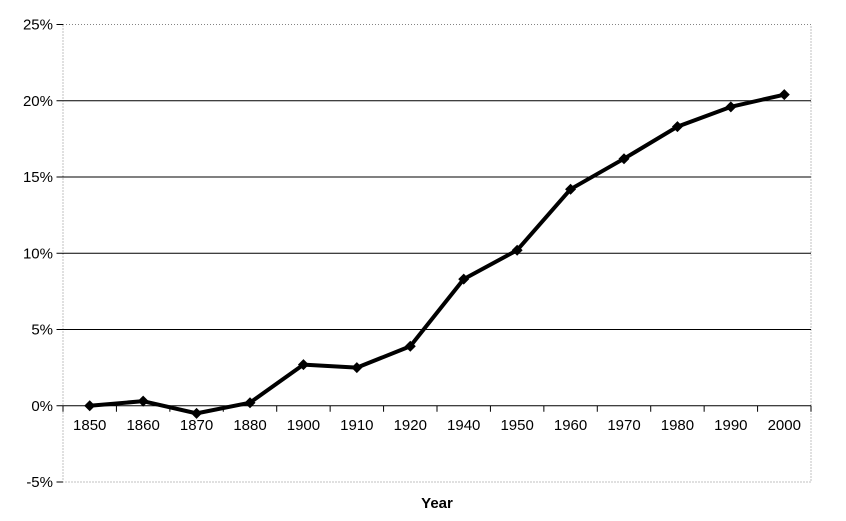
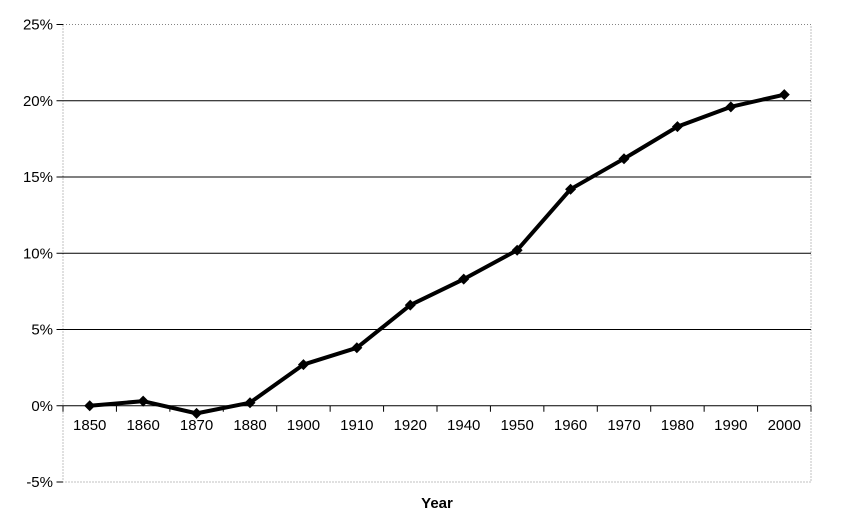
1910: 2.5% -> 3.8%
1920: 3.9% -> 6.6%
